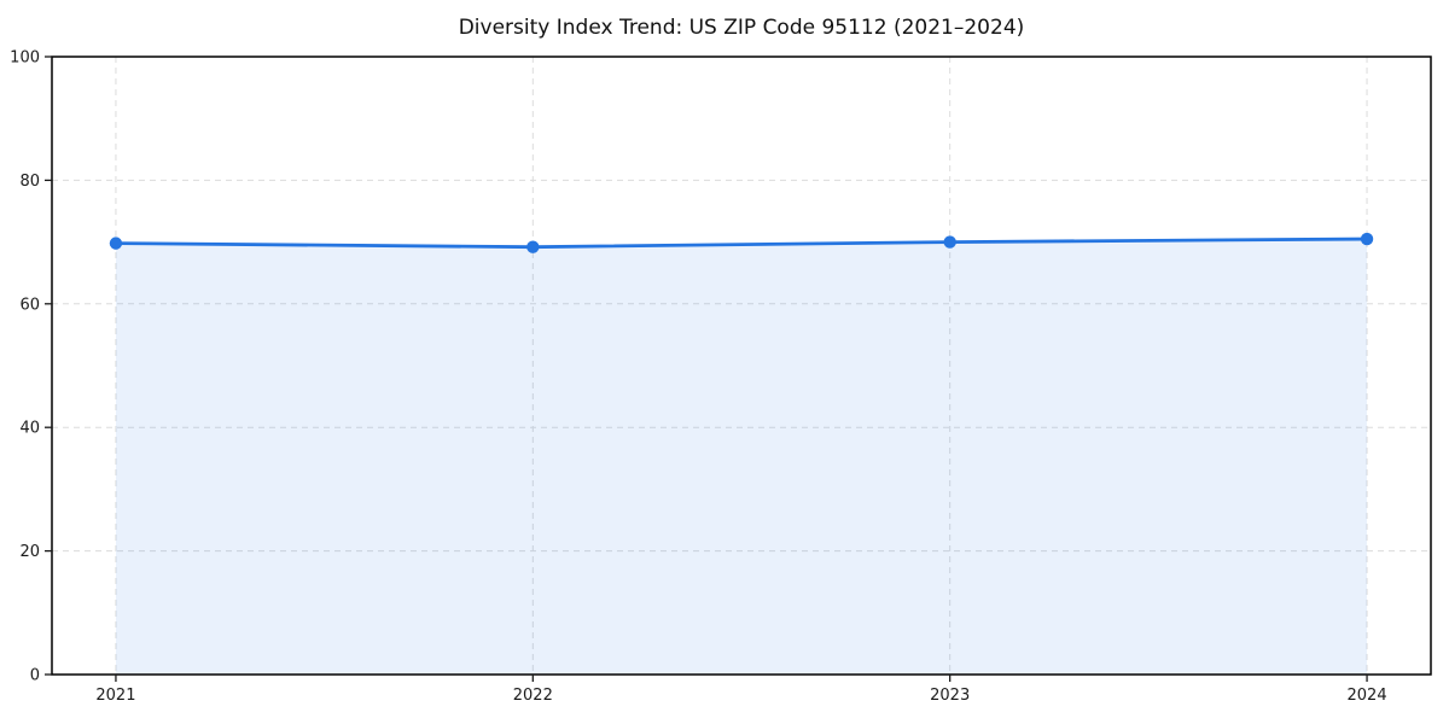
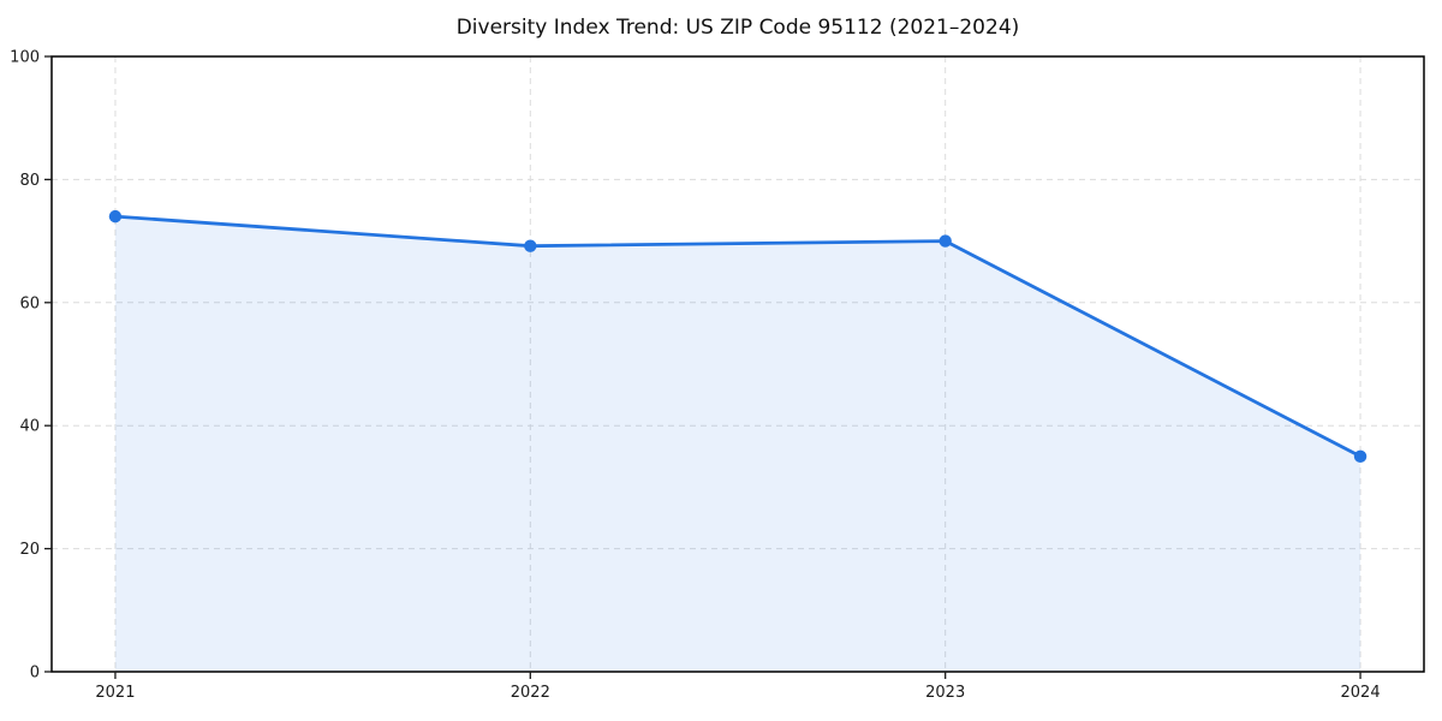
2021: 70 -> 74
2024: 70 -> 35
